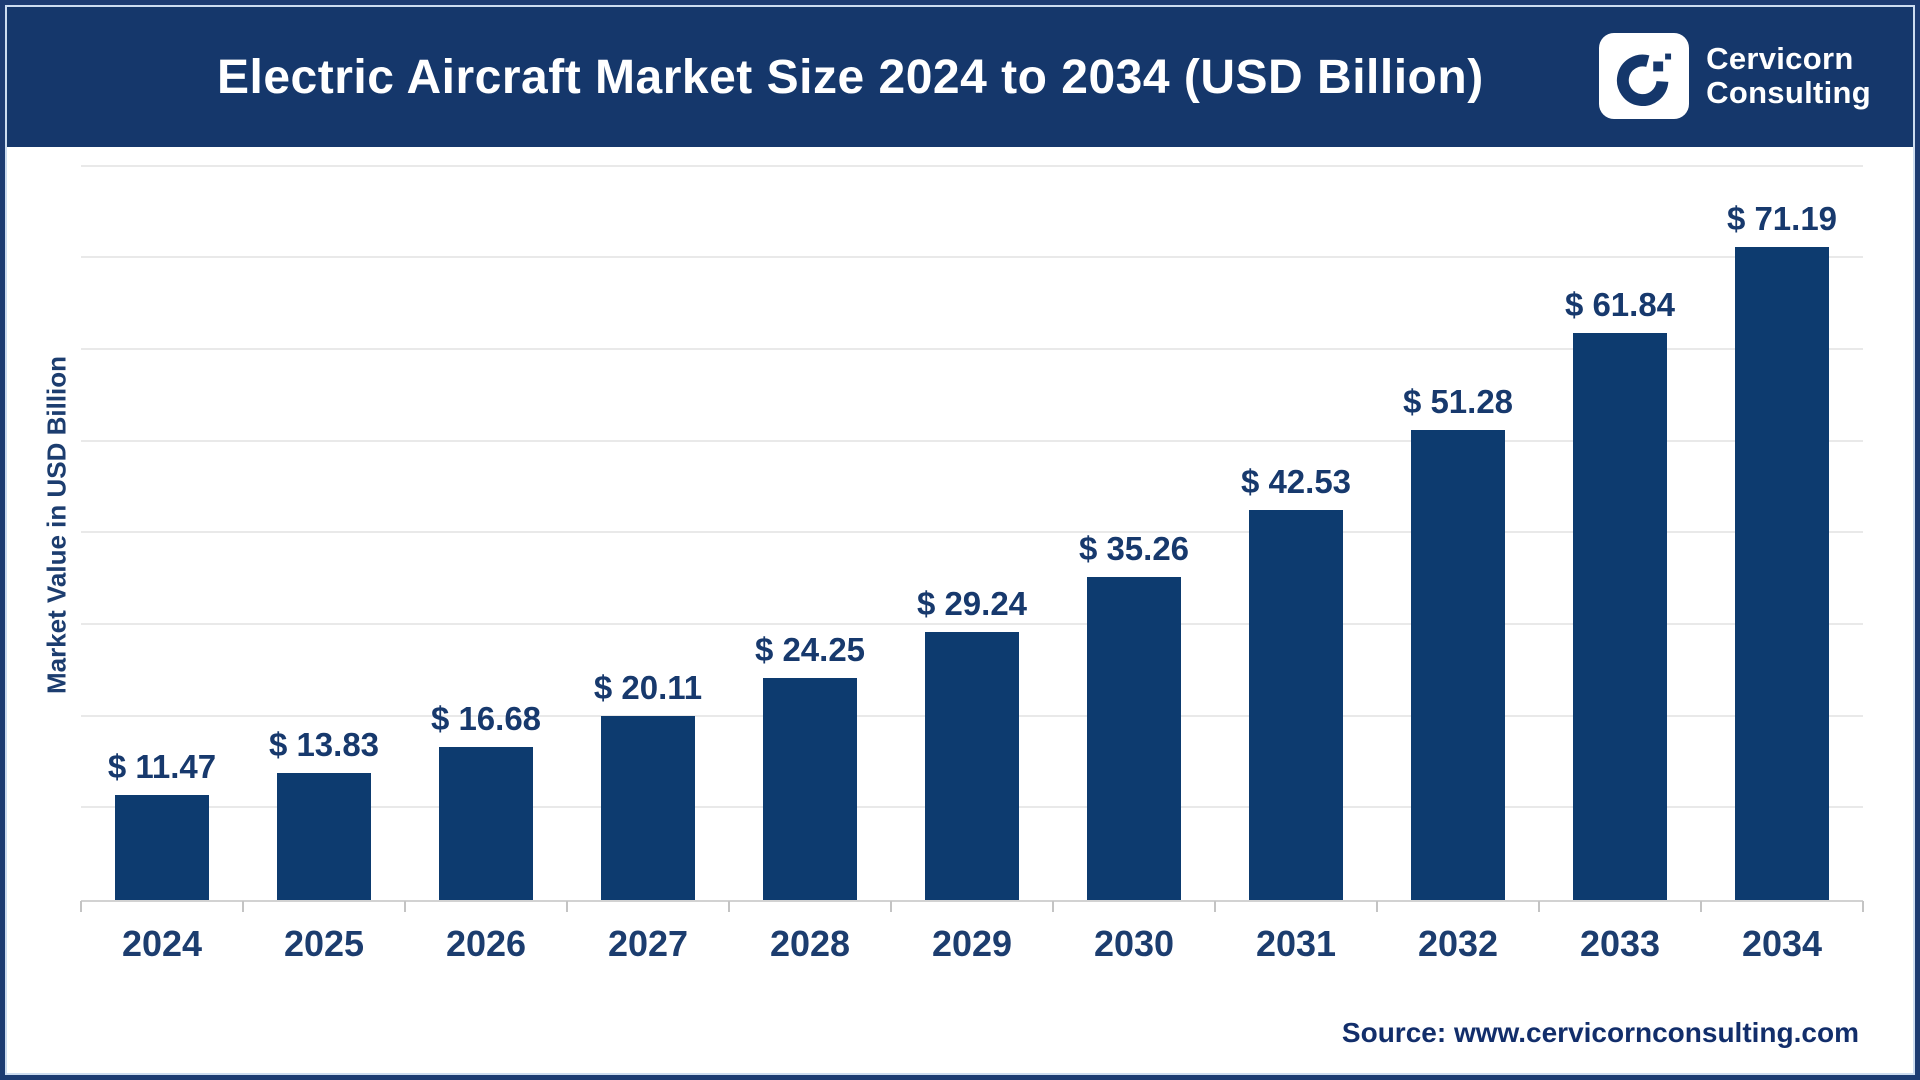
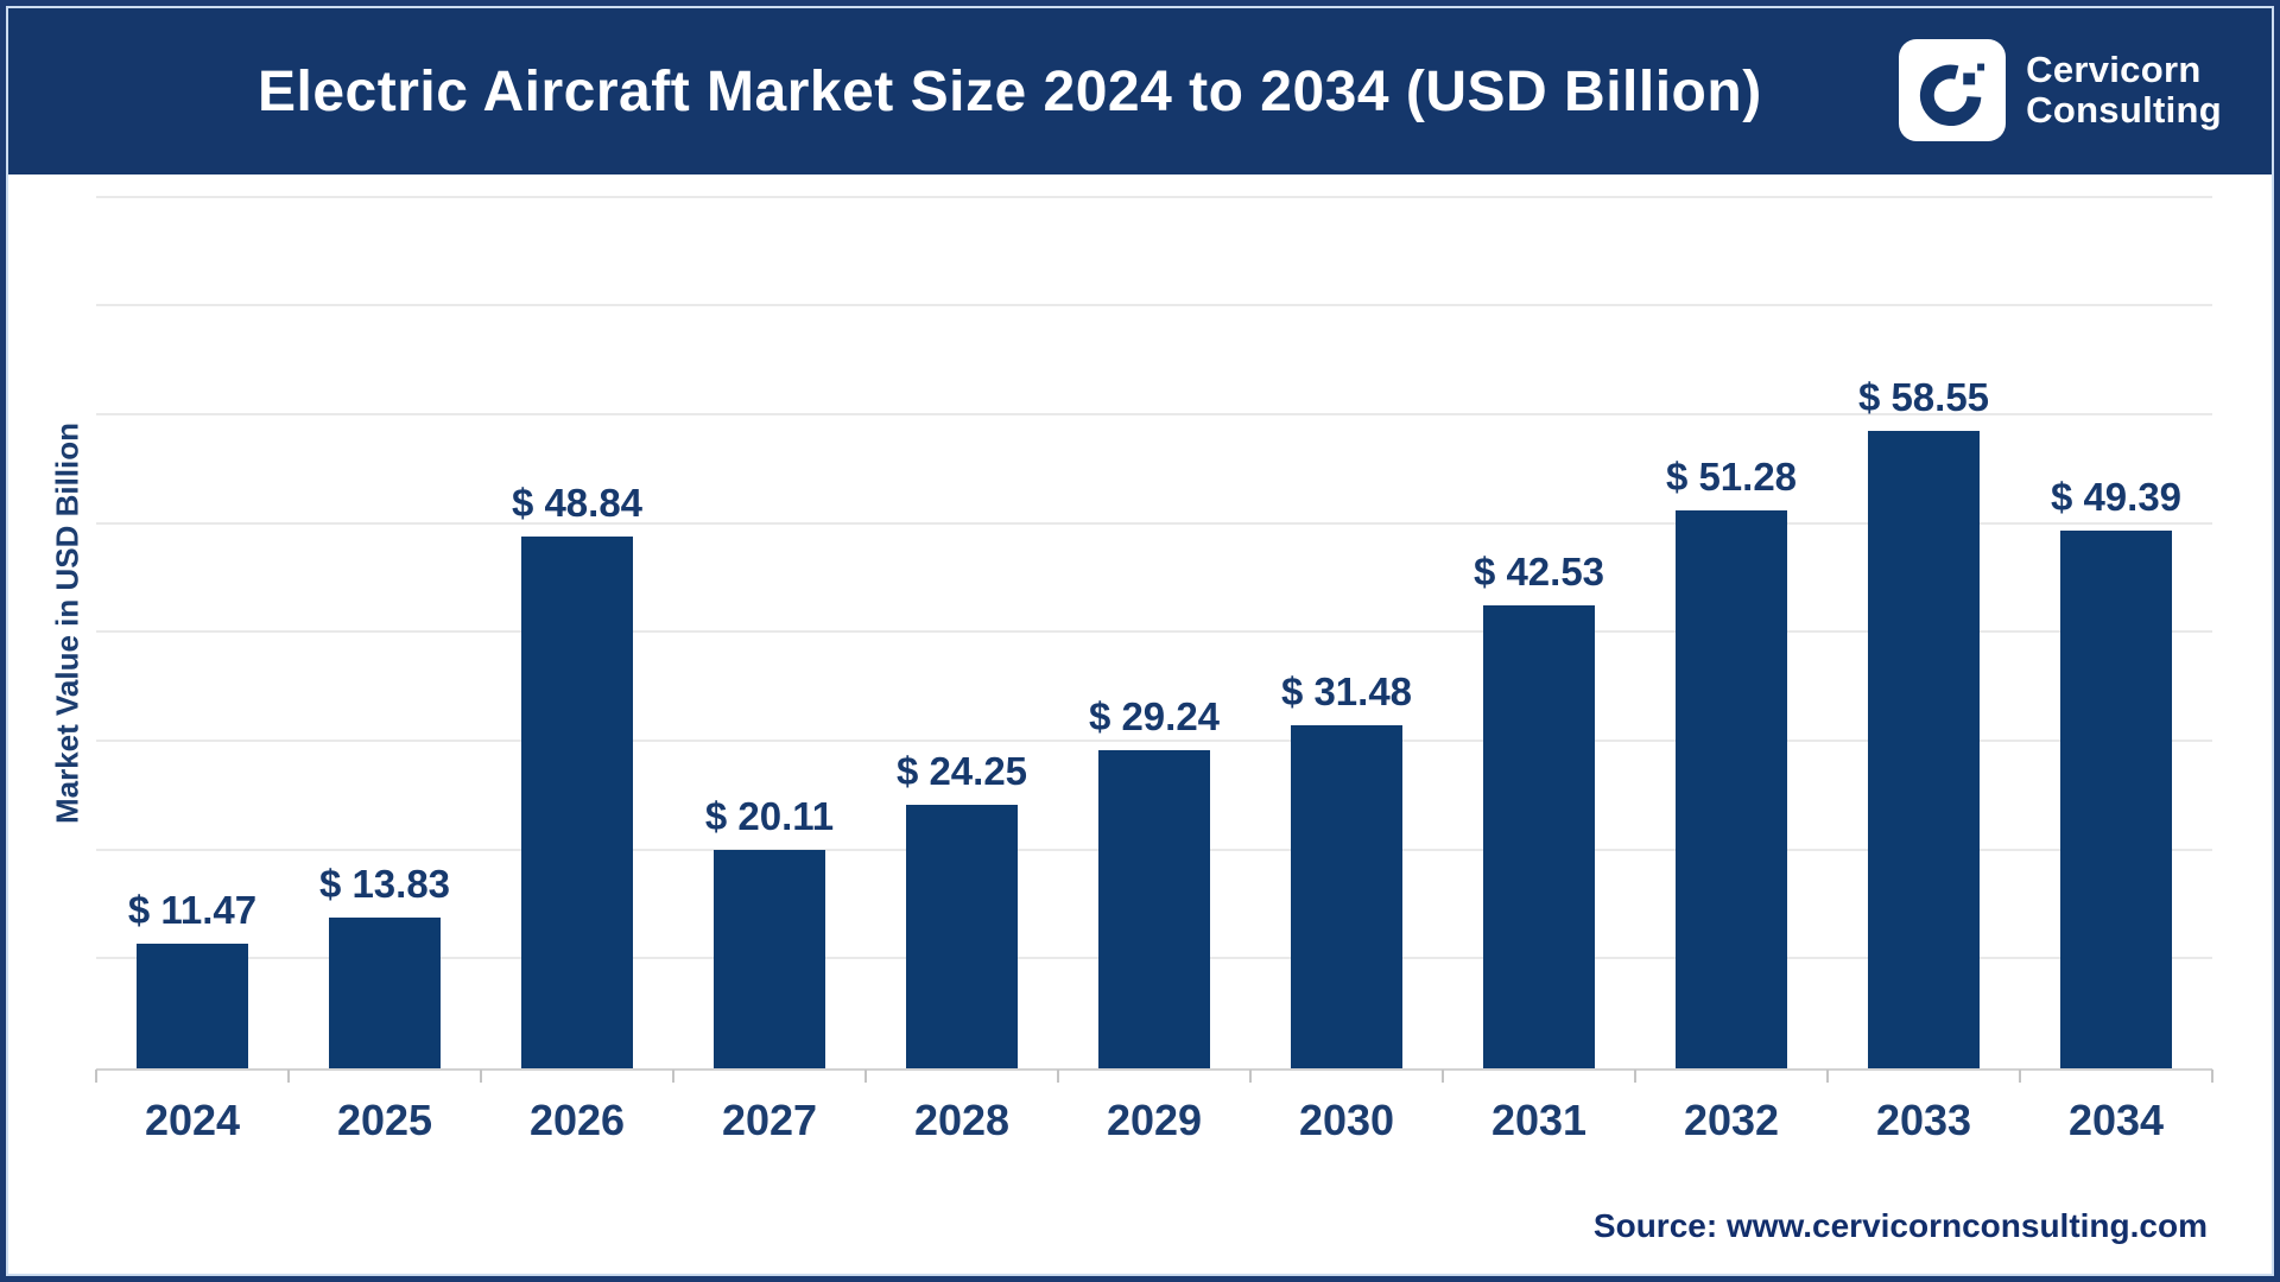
2026: 16.68 -> 48.84
2030: 35.26 -> 31.48
2033: 61.84 -> 58.55
2034: 71.19 -> 49.39
